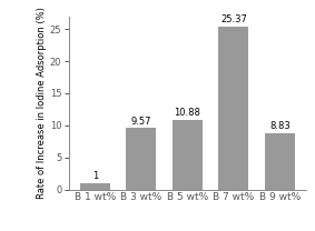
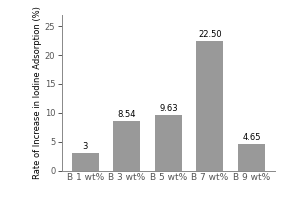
B 1 wt%: 1 -> 3
B 3 wt%: 9.57 -> 8.54
B 5 wt%: 10.88 -> 9.63
B 7 wt%: 25.37 -> 22.50
B 9 wt%: 8.83 -> 4.65
